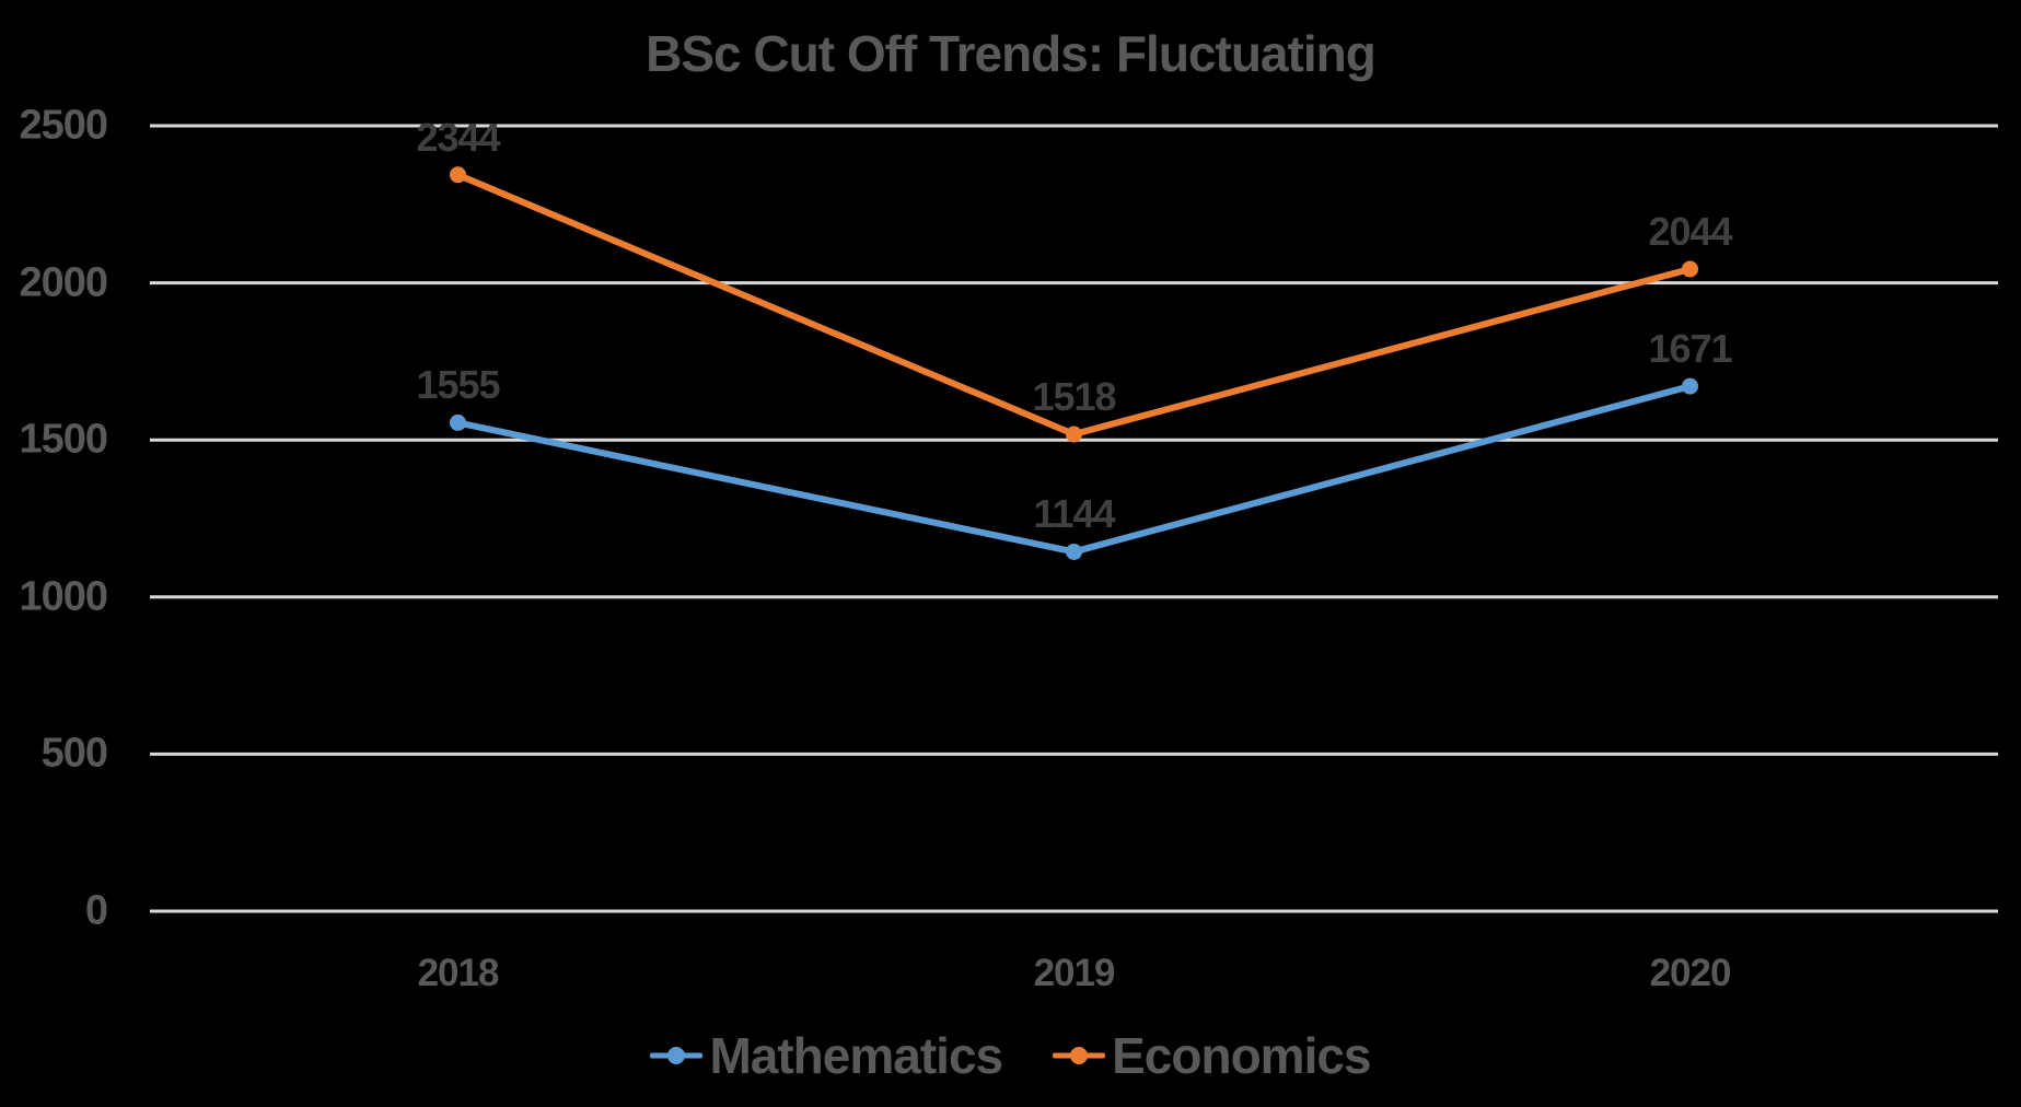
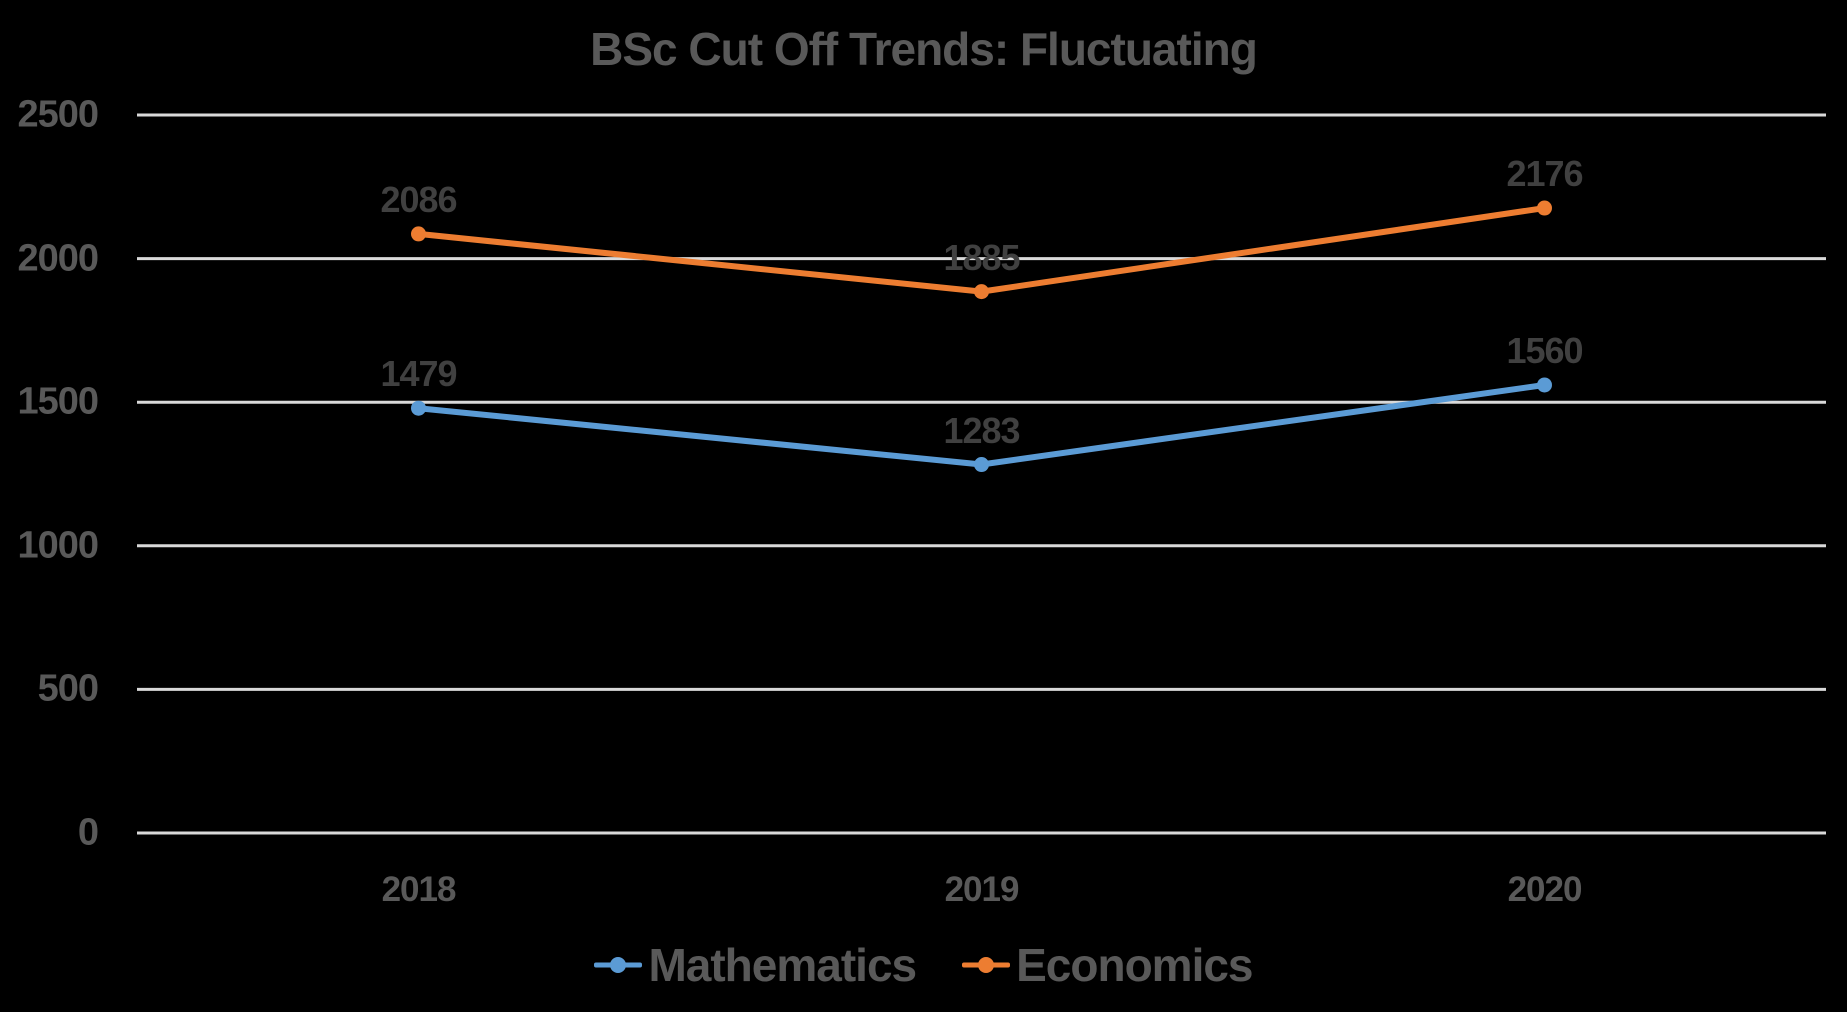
Mathematics/2018: 1555 -> 1479
Economics/2018: 2344 -> 2086
Mathematics/2019: 1144 -> 1283
Economics/2019: 1518 -> 1885
Mathematics/2020: 1671 -> 1560
Economics/2020: 2044 -> 2176
